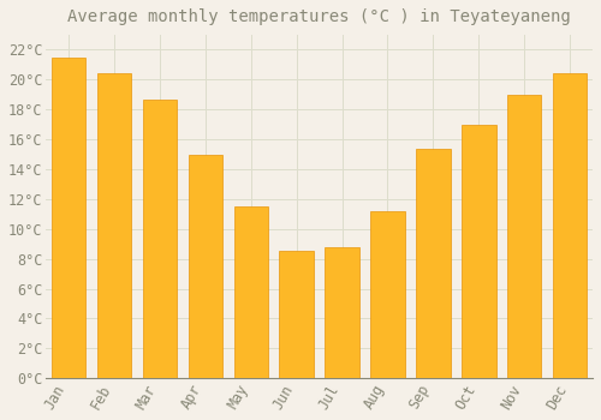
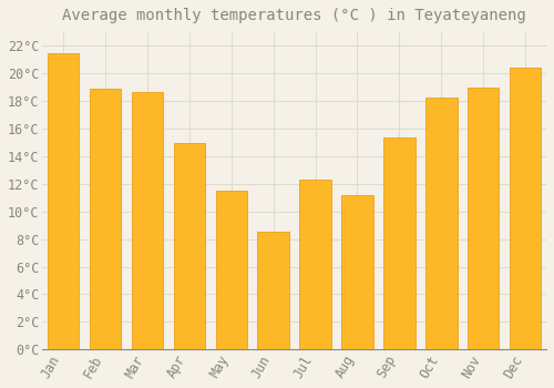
Feb: 20.4°C -> 18.9°C
Jul: 8.8°C -> 12.3°C
Oct: 17.0°C -> 18.3°C
